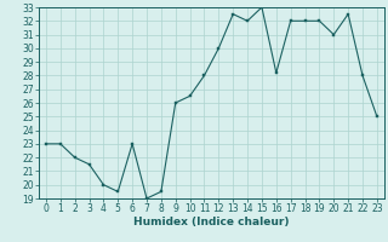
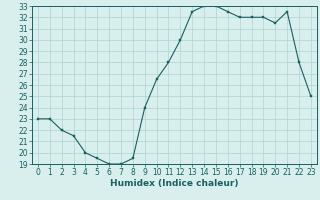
6: 23.0 -> 19.0
9: 26.0 -> 24.0
14: 32.0 -> 33.0
16: 28.2 -> 32.5
20: 31.0 -> 31.5
